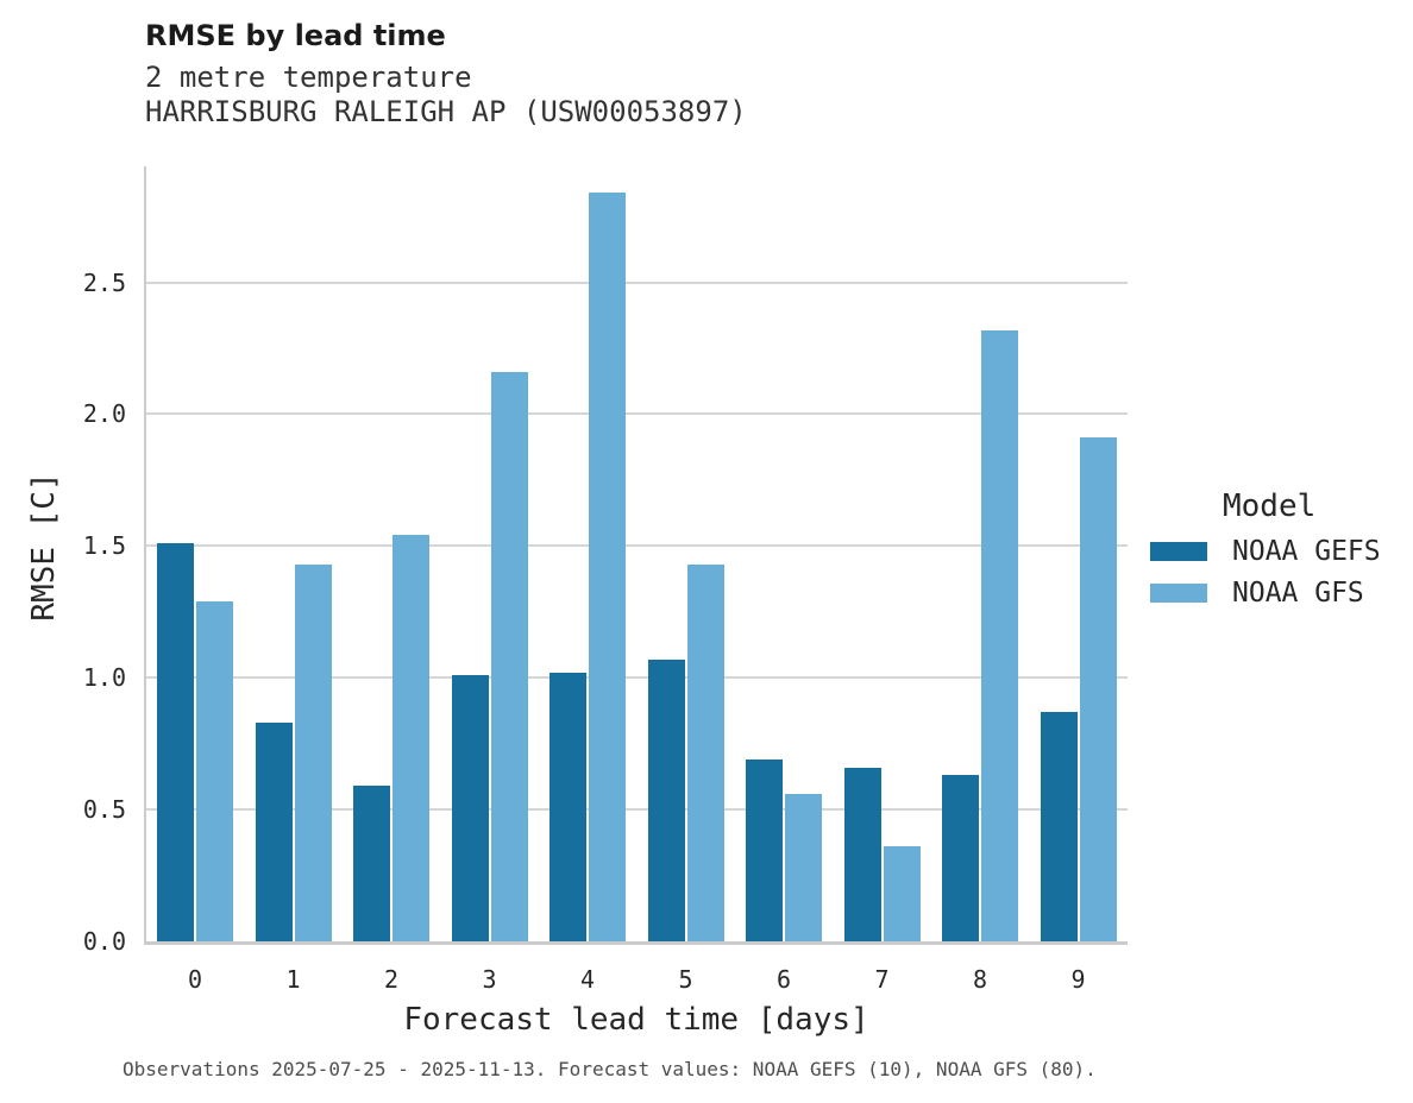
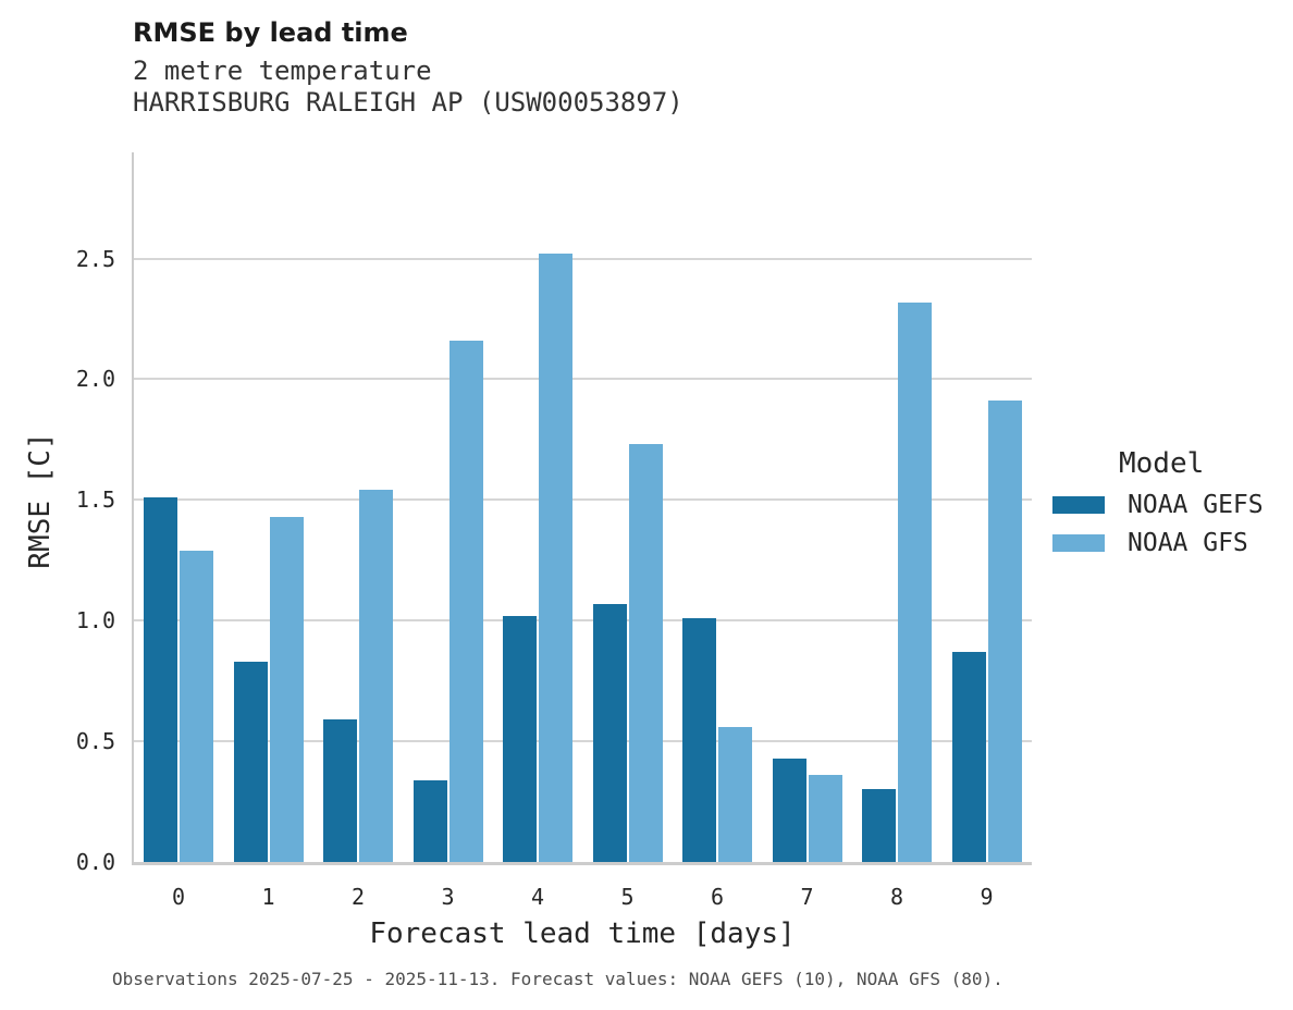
NOAA GEFS/3: 1.01 -> 0.34
NOAA GFS/4: 2.84 -> 2.52
NOAA GFS/5: 1.43 -> 1.73
NOAA GEFS/6: 0.69 -> 1.01
NOAA GEFS/7: 0.66 -> 0.43
NOAA GEFS/8: 0.63 -> 0.30
